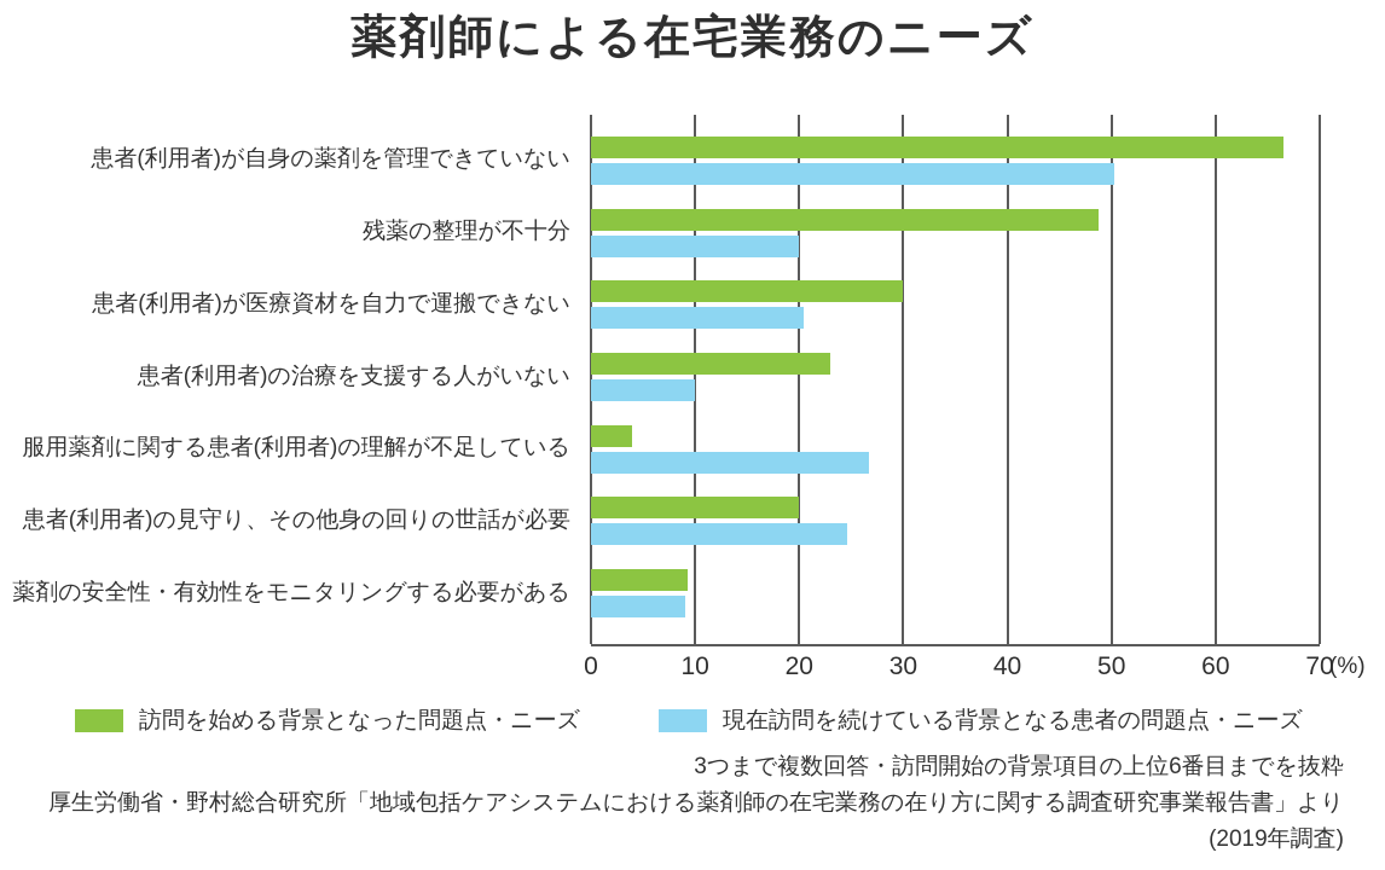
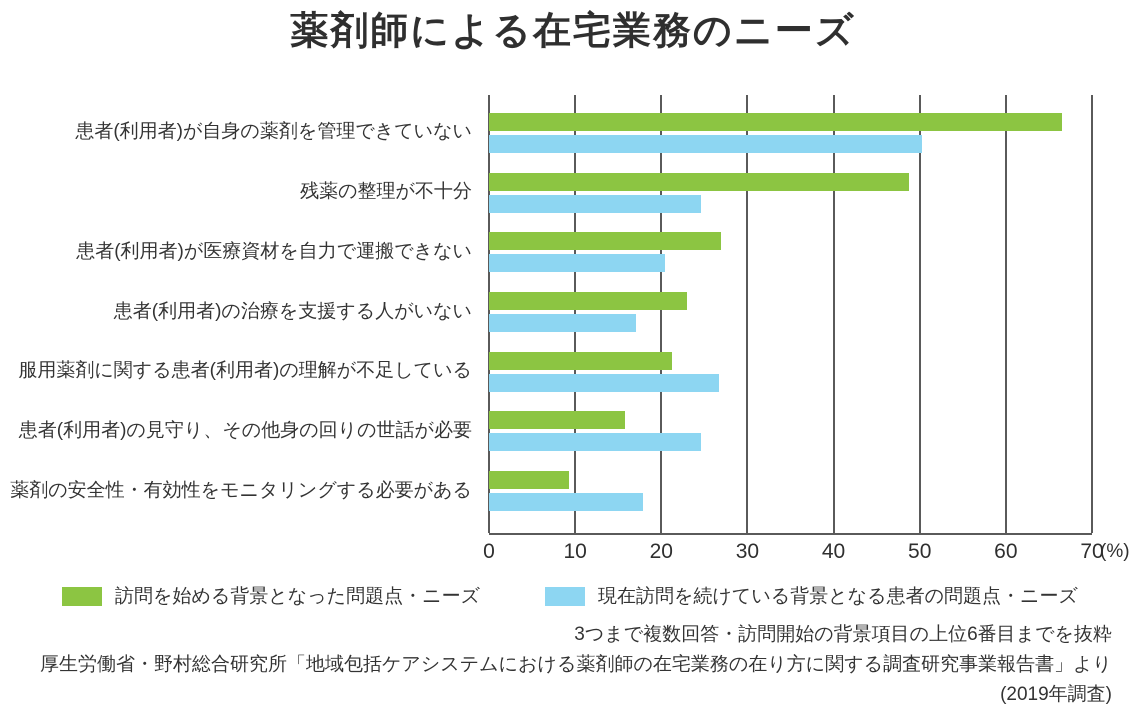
現在訪問を続けている背景となる患者の問題点・ニーズ/残薬の整理が不十分: 20 -> 25
訪問を始める背景となった問題点・ニーズ/患者(利用者)が医療資材を自力で運搬できない: 30 -> 27
現在訪問を続けている背景となる患者の問題点・ニーズ/患者(利用者)の治療を支援する人がいない: 10 -> 17
訪問を始める背景となった問題点・ニーズ/服用薬剤に関する患者(利用者)の理解が不足している: 4 -> 21
訪問を始める背景となった問題点・ニーズ/患者(利用者)の見守り、その他身の回りの世話が必要: 20 -> 16
現在訪問を続けている背景となる患者の問題点・ニーズ/薬剤の安全性・有効性をモニタリングする必要がある: 9 -> 18
